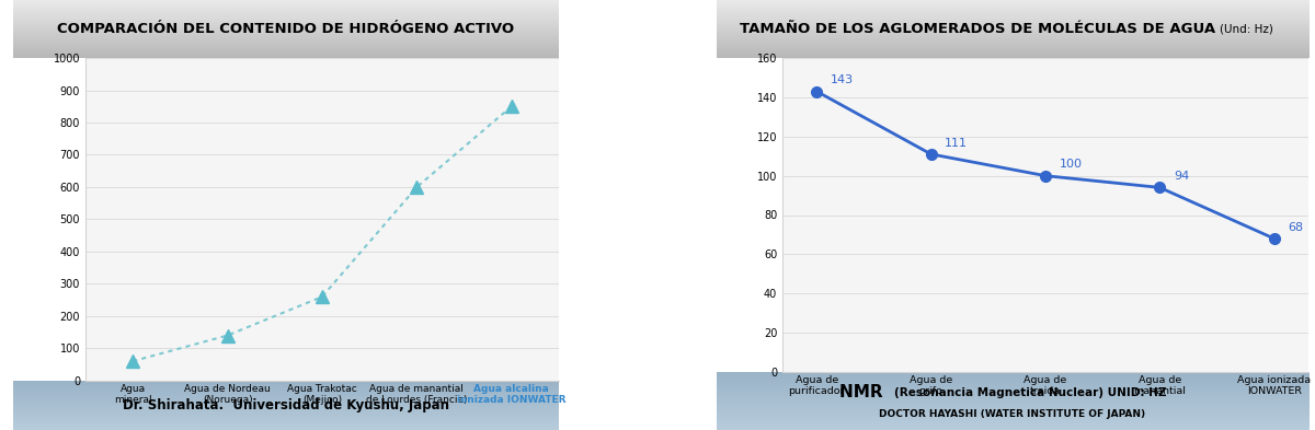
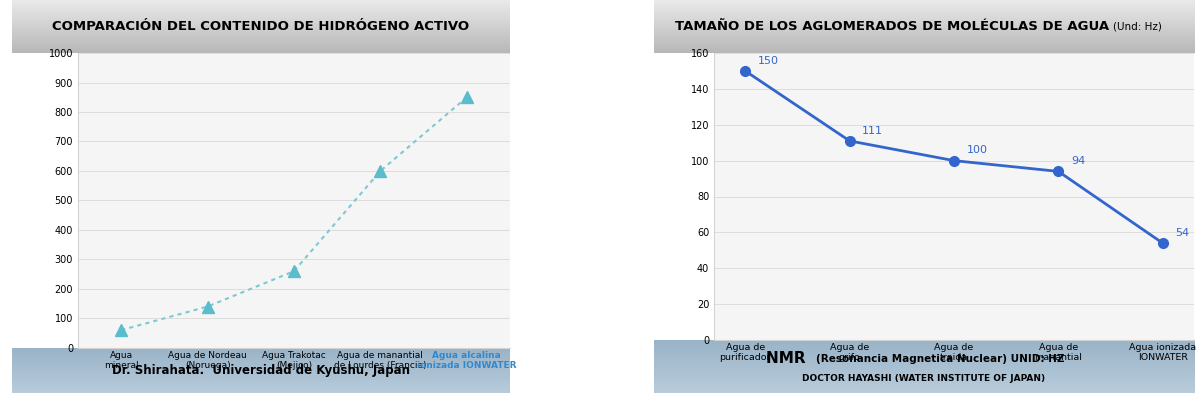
Agua de purificador: 143 -> 150
Agua ionizada IONWATER: 68 -> 54
